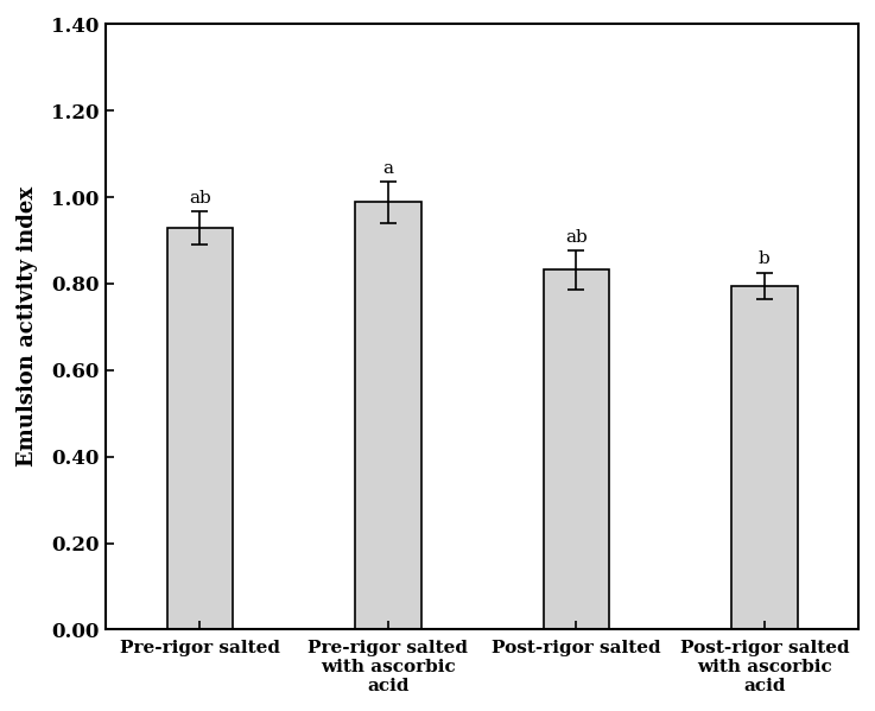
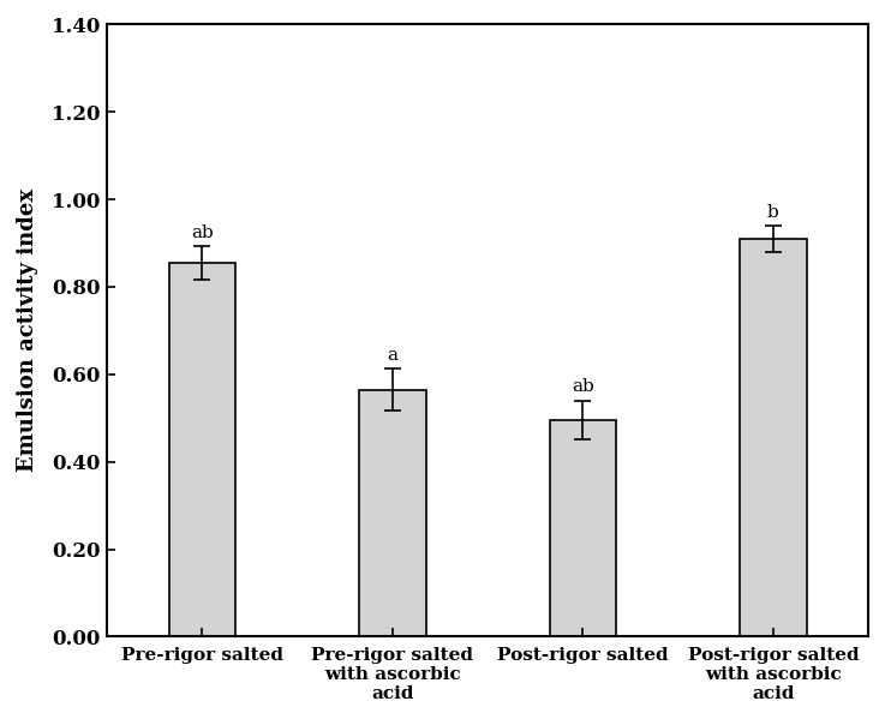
Pre-rigor salted: 0.928 -> 0.855
Pre-rigor salted with ascorbic acid: 0.988 -> 0.565
Post-rigor salted: 0.832 -> 0.495
Post-rigor salted with ascorbic acid: 0.795 -> 0.910
